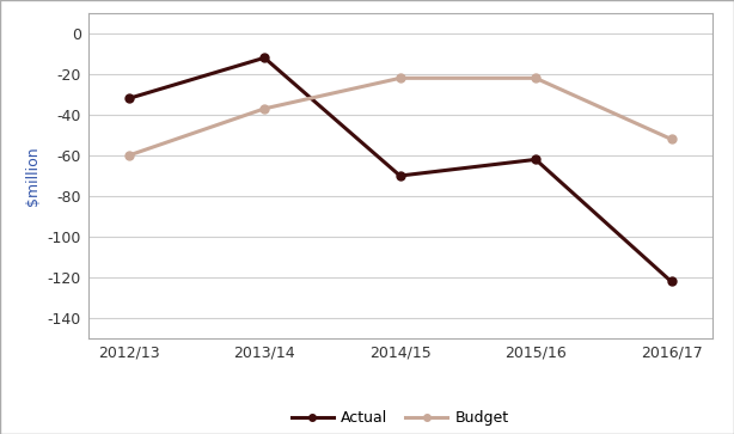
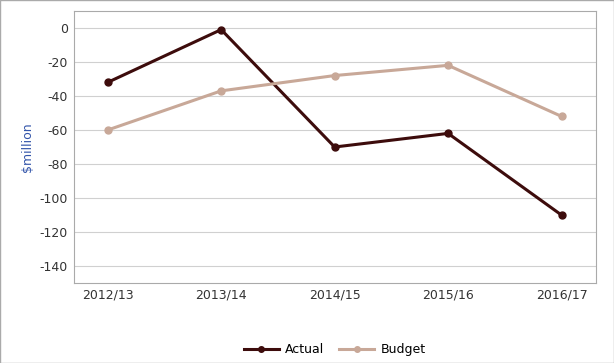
Actual/2013/14: -12 -> -1
Budget/2014/15: -22 -> -28
Actual/2016/17: -122 -> -110
